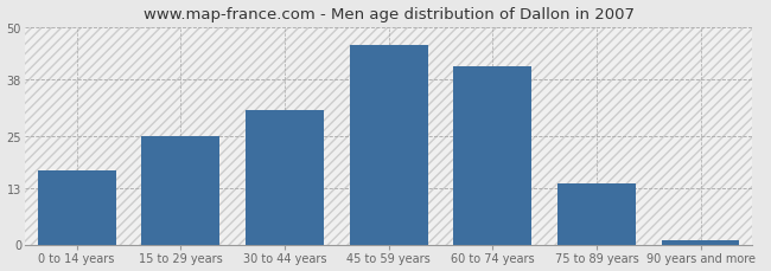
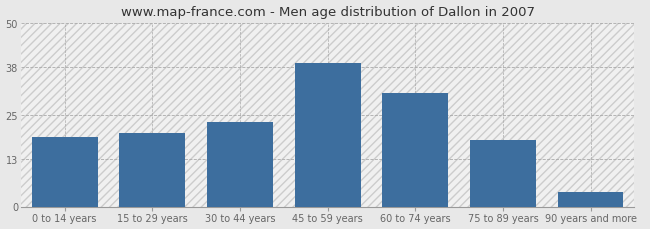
0 to 14 years: 17 -> 19
15 to 29 years: 25 -> 20
30 to 44 years: 31 -> 23
45 to 59 years: 46 -> 39
60 to 74 years: 41 -> 31
75 to 89 years: 14 -> 18
90 years and more: 1 -> 4
